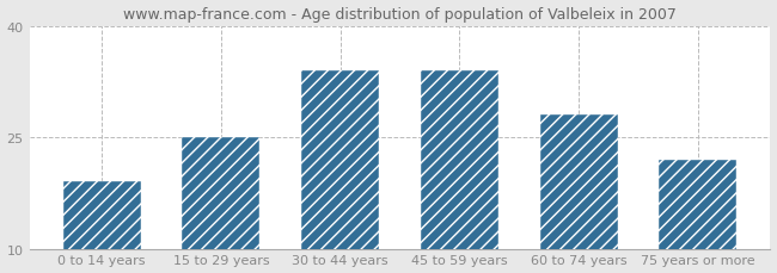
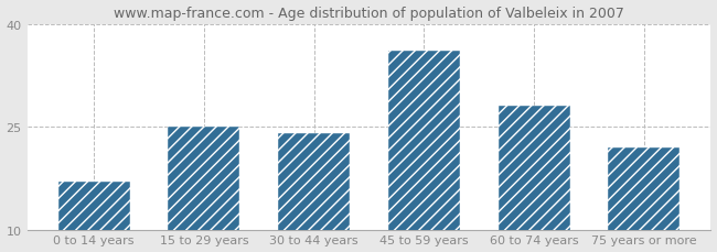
0 to 14 years: 19 -> 17
30 to 44 years: 34 -> 24
45 to 59 years: 34 -> 36
